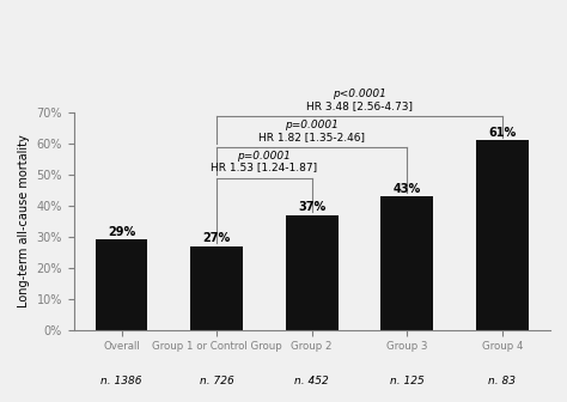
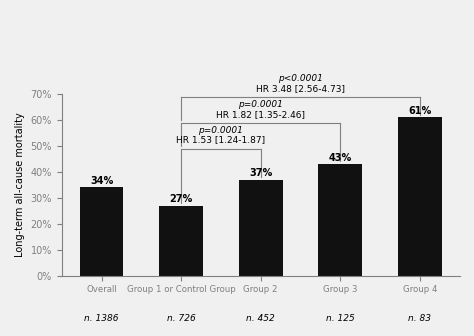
Overall: 29% -> 34%
